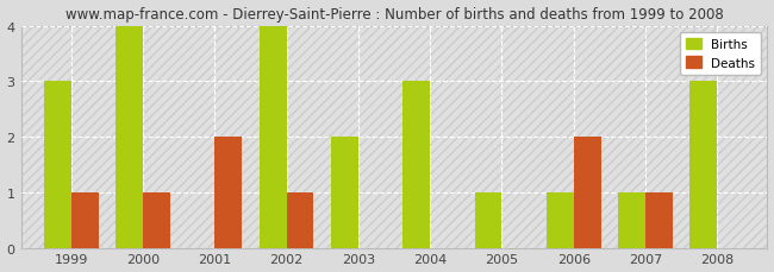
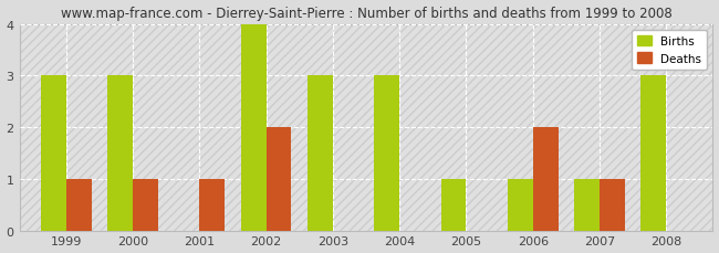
Births/2000: 4 -> 3
Deaths/2001: 2 -> 1
Deaths/2002: 1 -> 2
Births/2003: 2 -> 3
